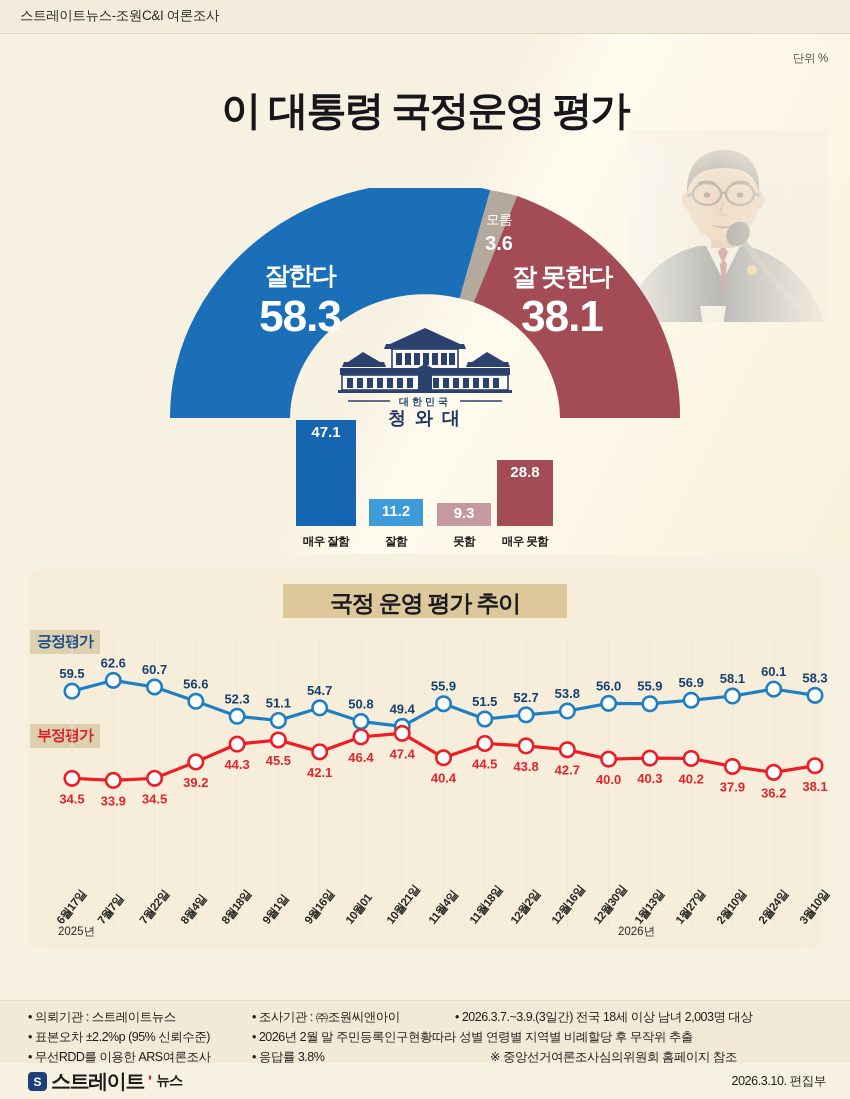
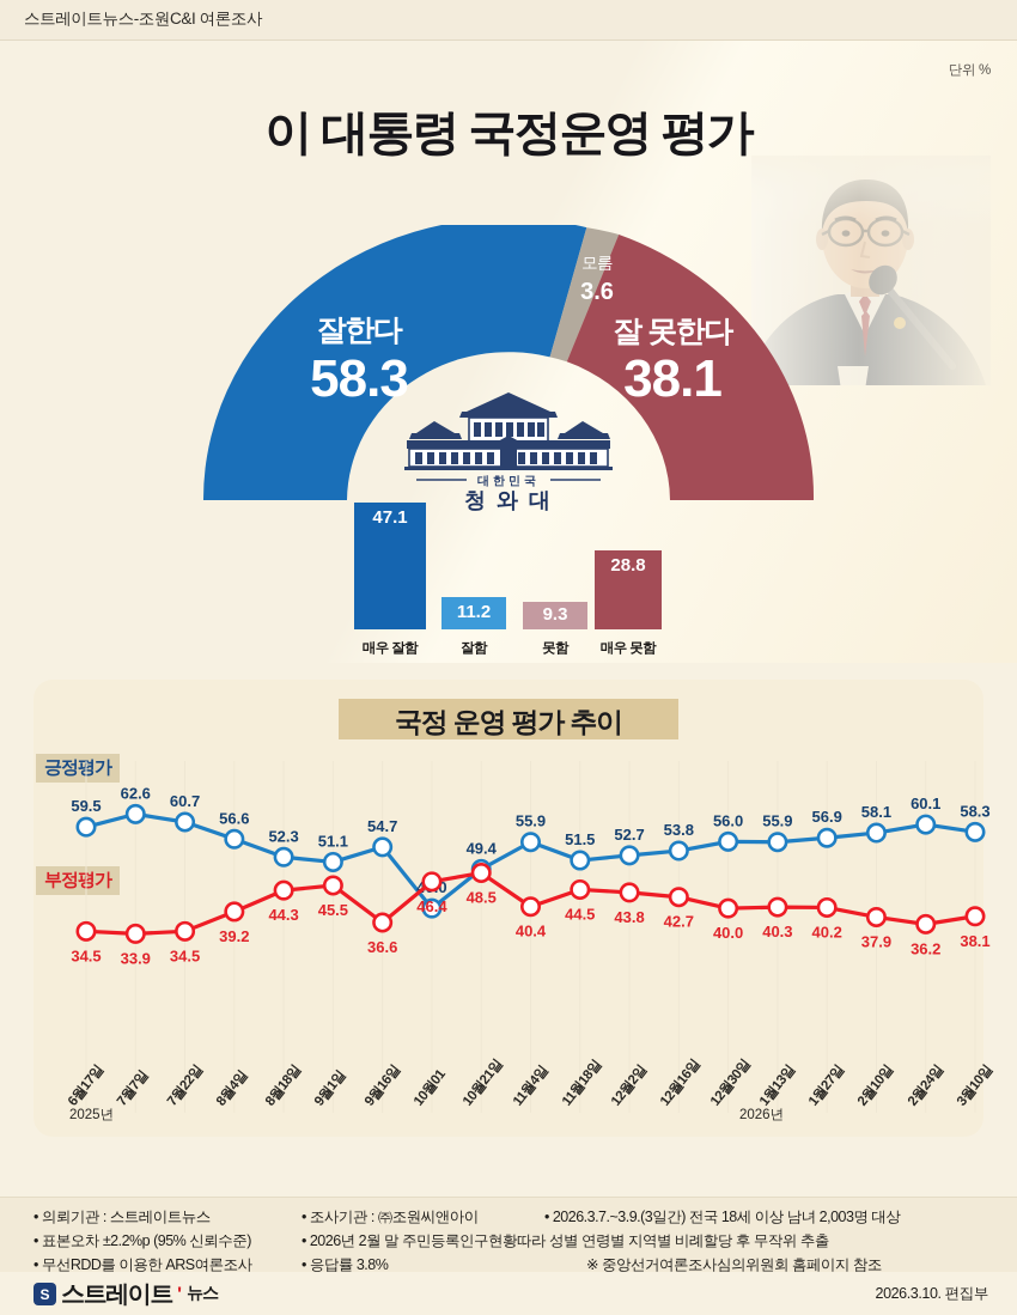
부정평가/9월16일: 42.1 -> 36.6
긍정평가/10월01: 50.8 -> 40.0
부정평가/10월21일: 47.4 -> 48.5
